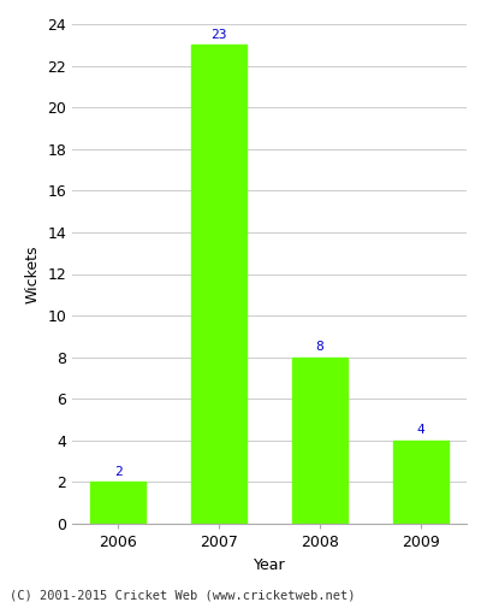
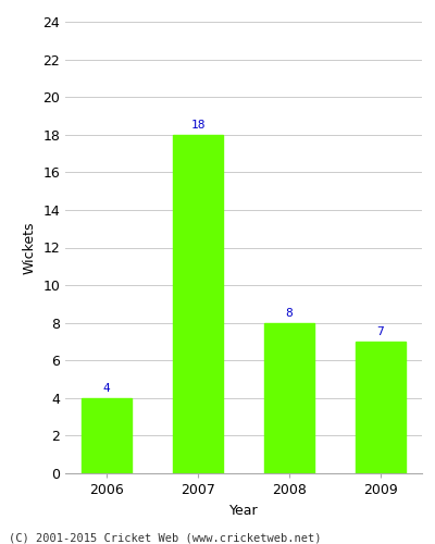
2006: 2 -> 4
2007: 23 -> 18
2009: 4 -> 7
